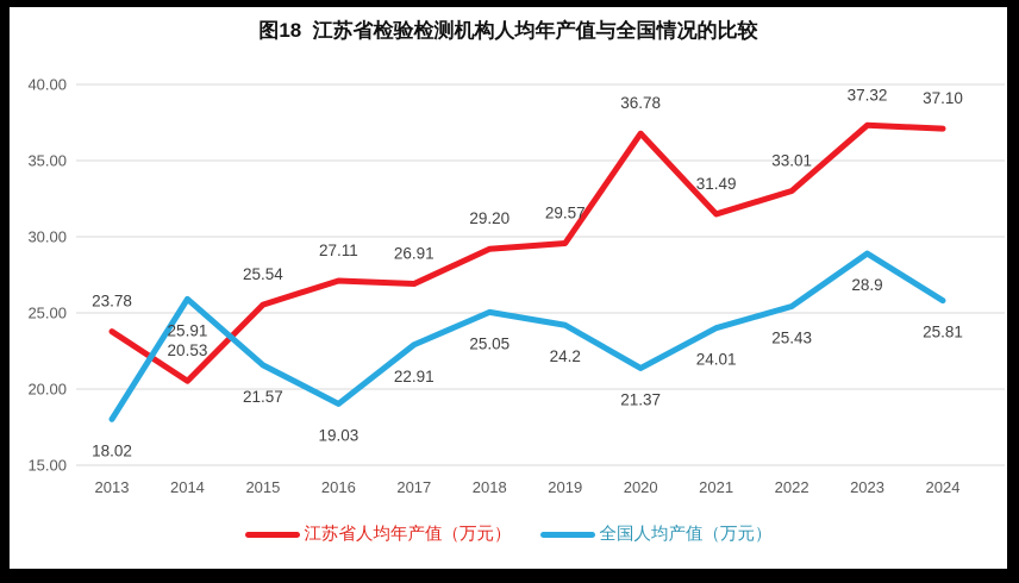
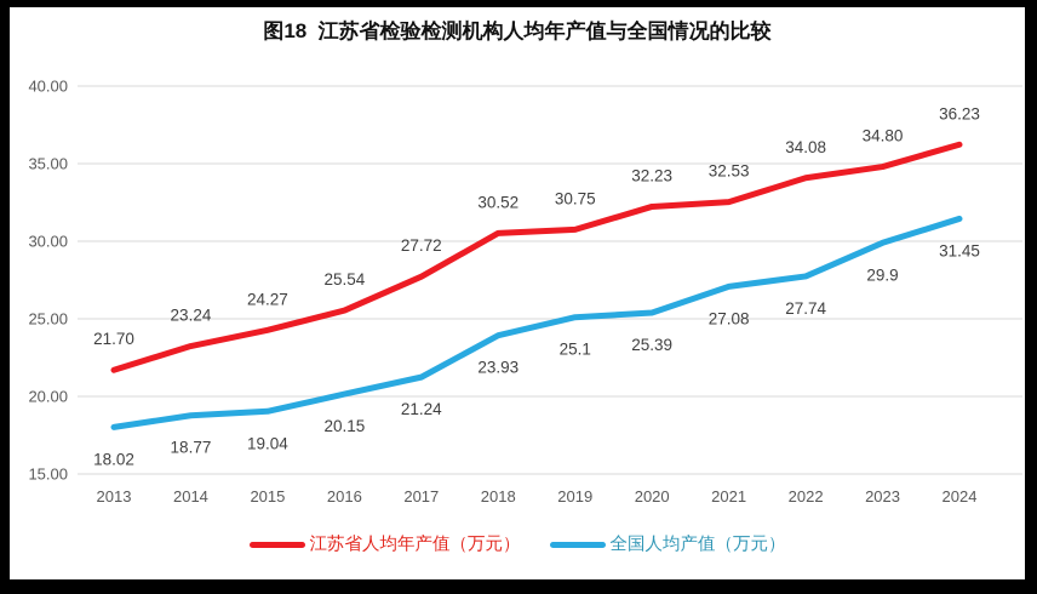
江苏省人均年产值（万元）/2013: 23.78 -> 21.70
江苏省人均年产值（万元）/2014: 20.53 -> 23.24
全国人均产值（万元）/2014: 25.91 -> 18.77
江苏省人均年产值（万元）/2015: 25.54 -> 24.27
全国人均产值（万元）/2015: 21.57 -> 19.04
江苏省人均年产值（万元）/2016: 27.11 -> 25.54
全国人均产值（万元）/2016: 19.03 -> 20.15
江苏省人均年产值（万元）/2017: 26.91 -> 27.72
全国人均产值（万元）/2017: 22.91 -> 21.24
江苏省人均年产值（万元）/2018: 29.20 -> 30.52
全国人均产值（万元）/2018: 25.05 -> 23.93
江苏省人均年产值（万元）/2019: 29.57 -> 30.75
全国人均产值（万元）/2019: 24.2 -> 25.1
江苏省人均年产值（万元）/2020: 36.78 -> 32.23
全国人均产值（万元）/2020: 21.37 -> 25.39
江苏省人均年产值（万元）/2021: 31.49 -> 32.53
全国人均产值（万元）/2021: 24.01 -> 27.08
江苏省人均年产值（万元）/2022: 33.01 -> 34.08
全国人均产值（万元）/2022: 25.43 -> 27.74
江苏省人均年产值（万元）/2023: 37.32 -> 34.80
全国人均产值（万元）/2023: 28.9 -> 29.9
江苏省人均年产值（万元）/2024: 37.10 -> 36.23
全国人均产值（万元）/2024: 25.81 -> 31.45
